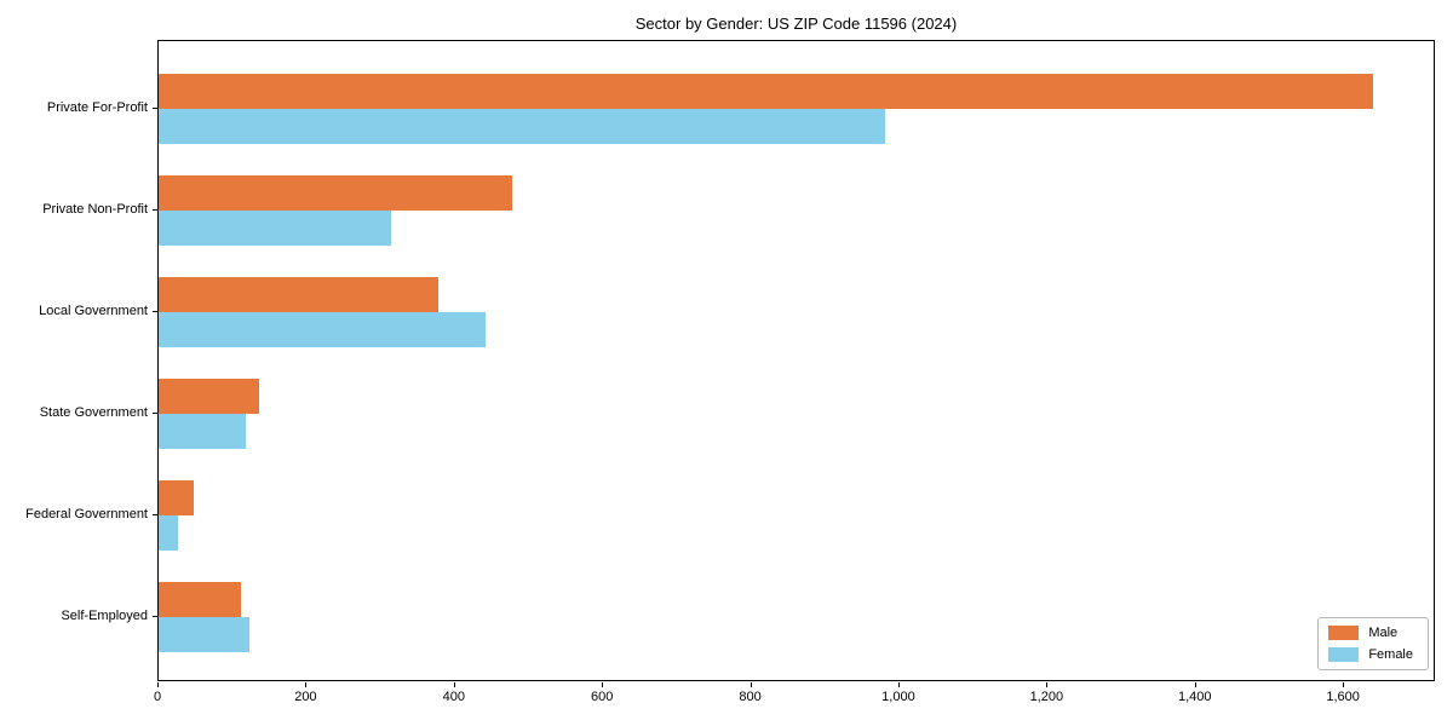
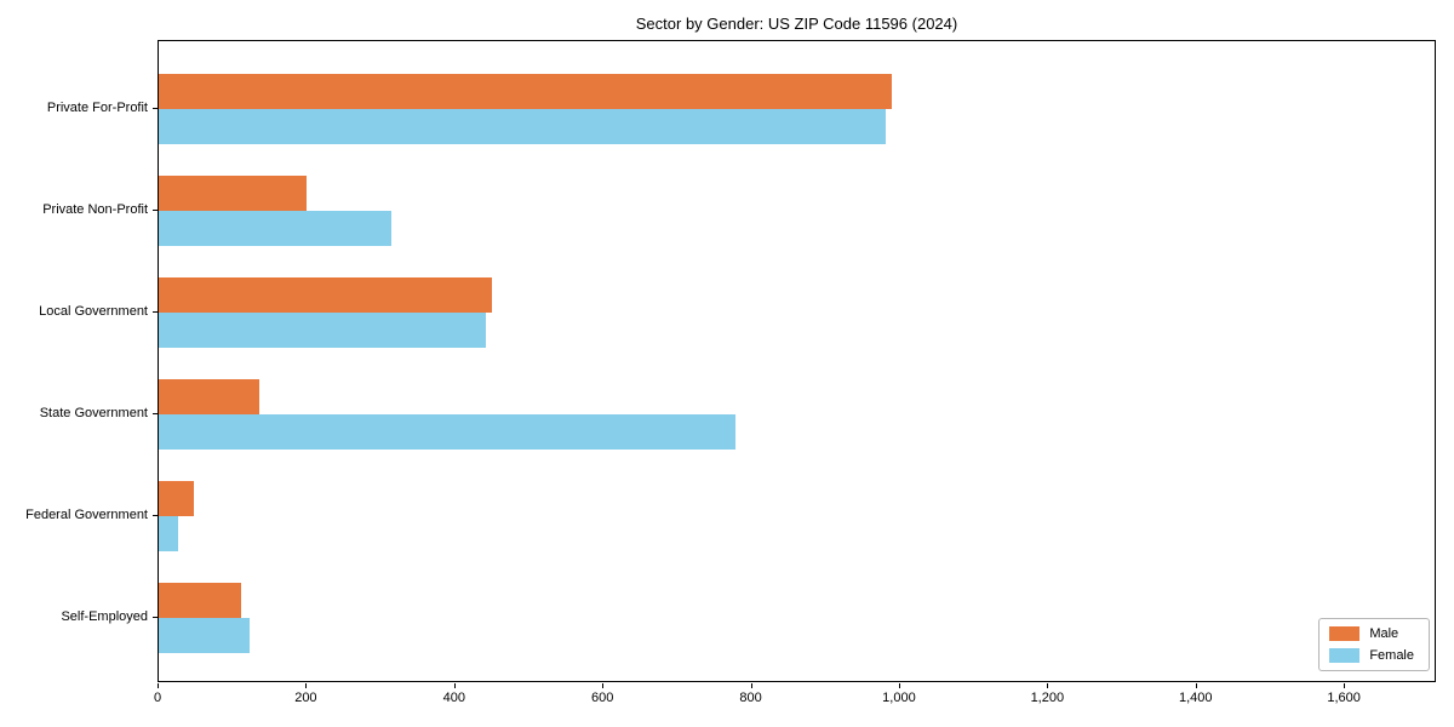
Male/Private For-Profit: 1640 -> 990
Male/Private Non-Profit: 480 -> 200
Male/Local Government: 380 -> 450
Female/State Government: 120 -> 780
